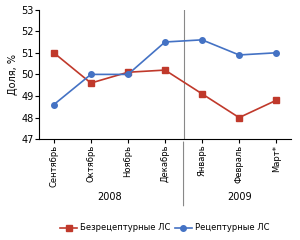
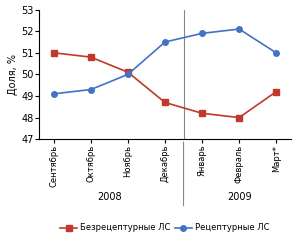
Рецептурные ЛС/Сентябрь: 48.6 -> 49.1
Безрецептурные ЛС/Октябрь: 49.6 -> 50.8
Рецептурные ЛС/Октябрь: 50.0 -> 49.3
Безрецептурные ЛС/Декабрь: 50.2 -> 48.7
Безрецептурные ЛС/Январь: 49.1 -> 48.2
Рецептурные ЛС/Январь: 51.6 -> 51.9
Рецептурные ЛС/Февраль: 50.9 -> 52.1
Безрецептурные ЛС/Март*: 48.8 -> 49.2
